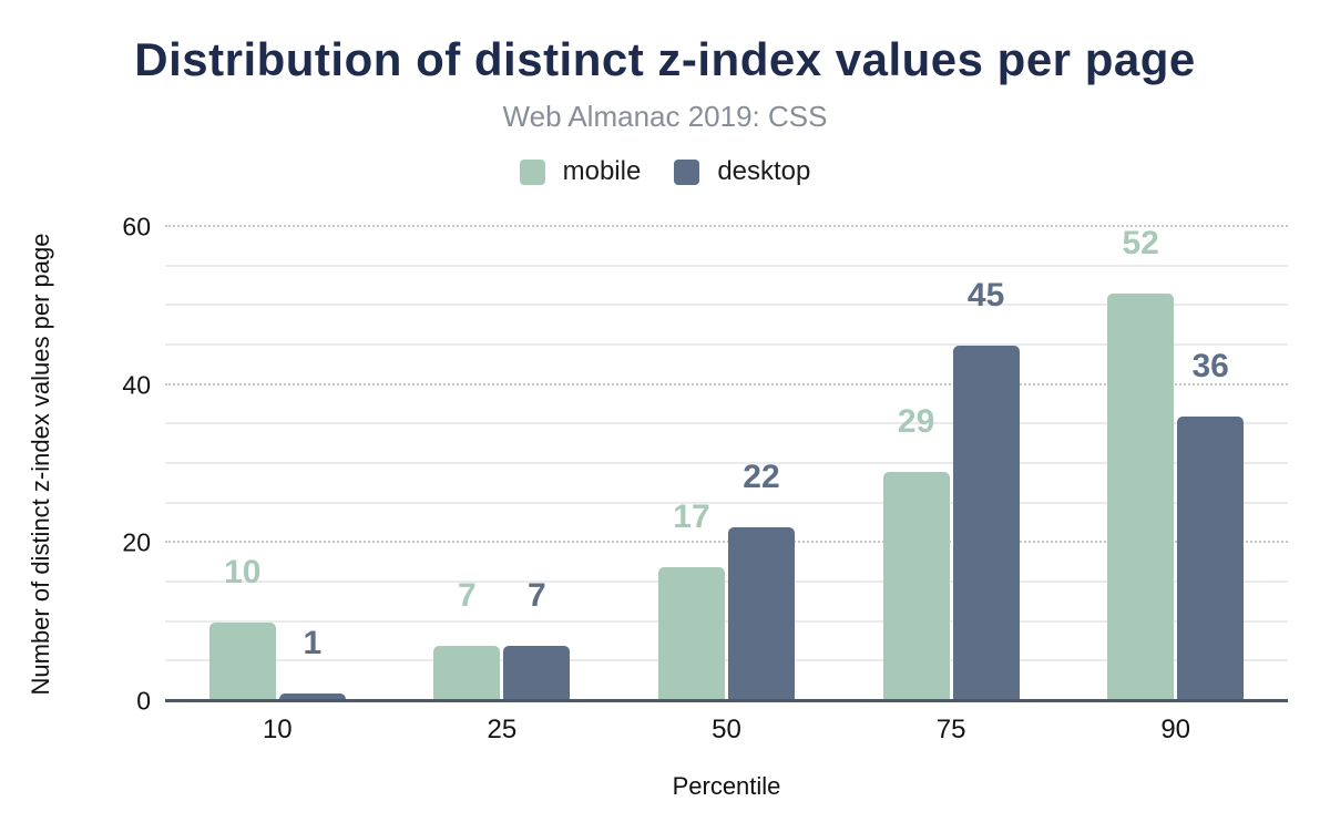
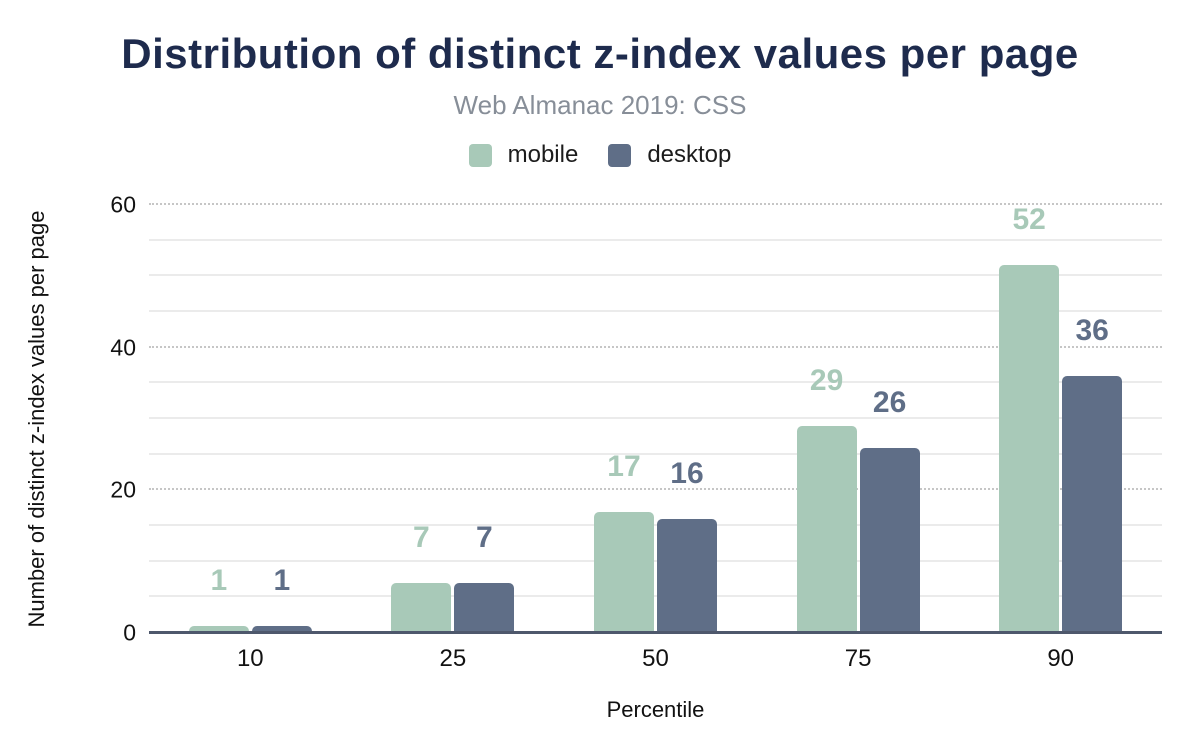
mobile/10: 10 -> 1
desktop/50: 22 -> 16
desktop/75: 45 -> 26
